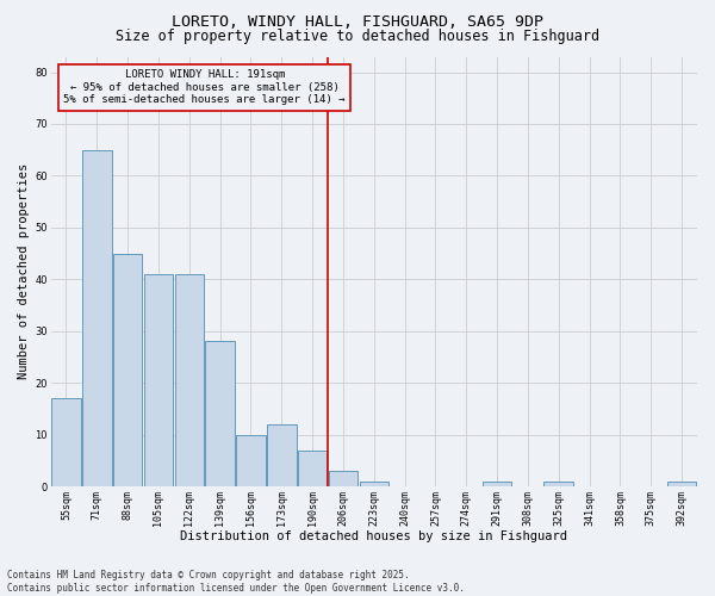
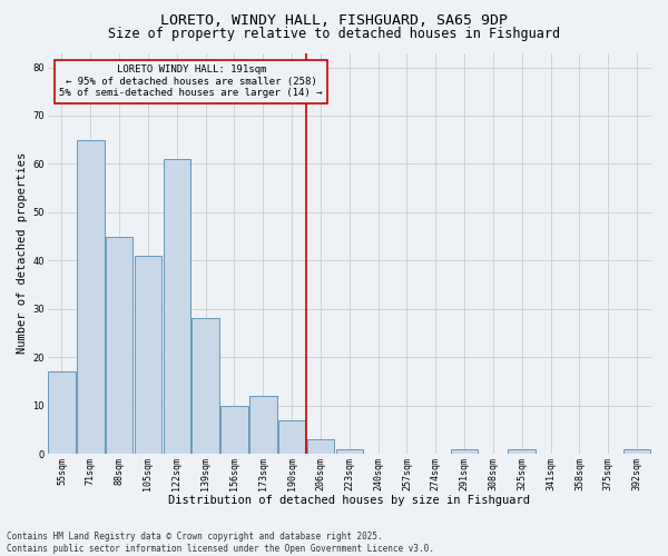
122sqm: 41 -> 61
